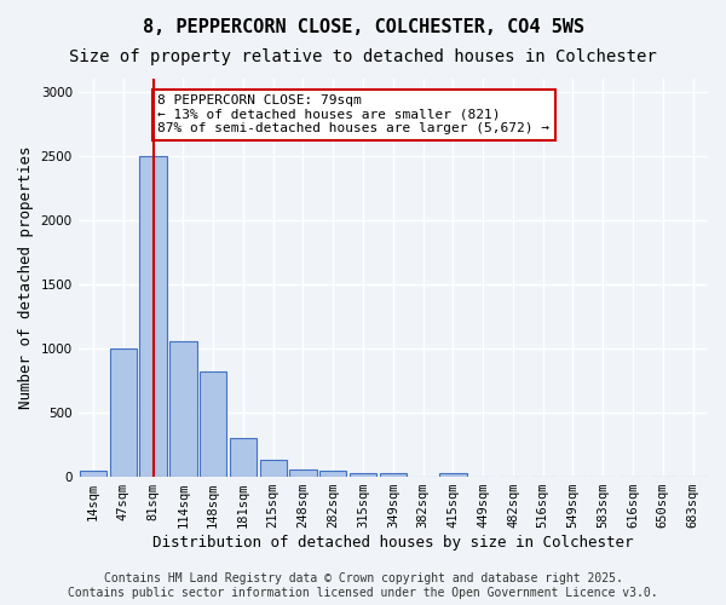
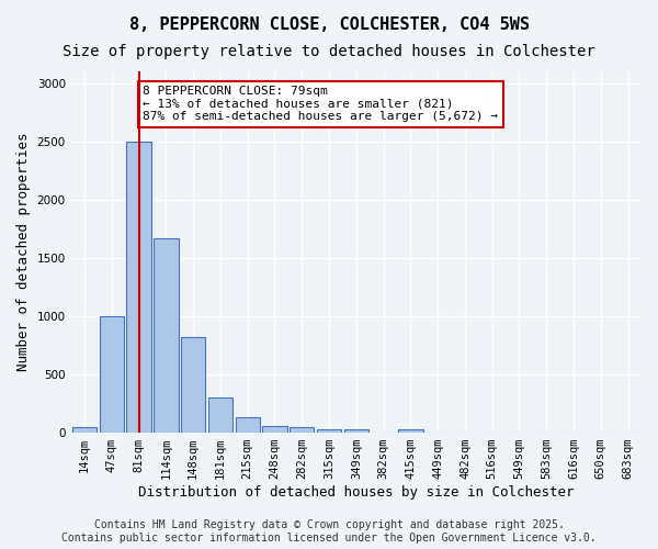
114sqm: 1060 -> 1670
